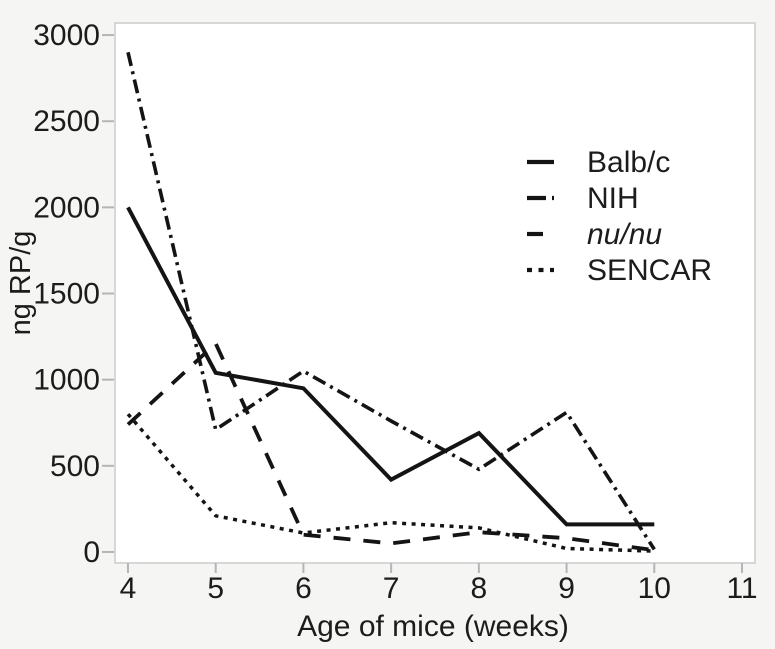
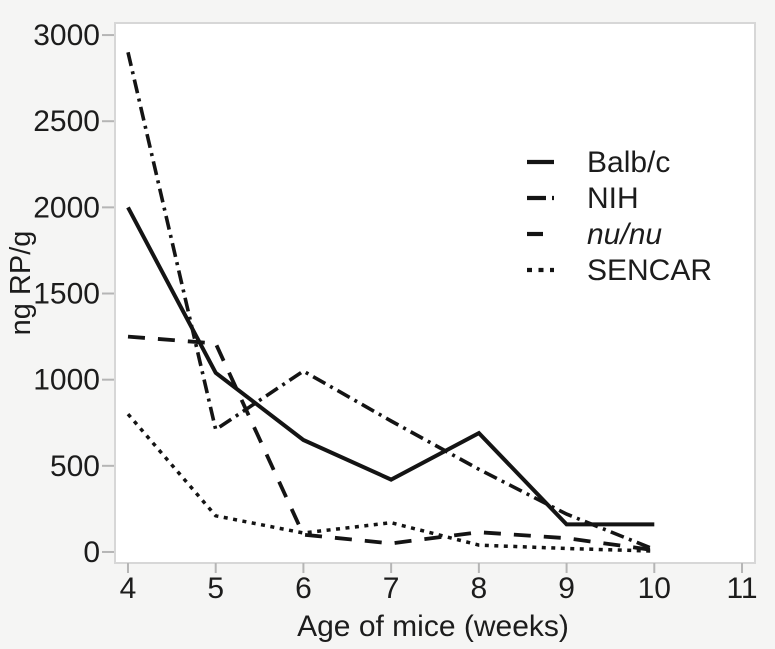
nu/nu/4: 740 -> 1250
Balb/c/6: 950 -> 650
SENCAR/8: 140 -> 40
NIH/9: 810 -> 220
